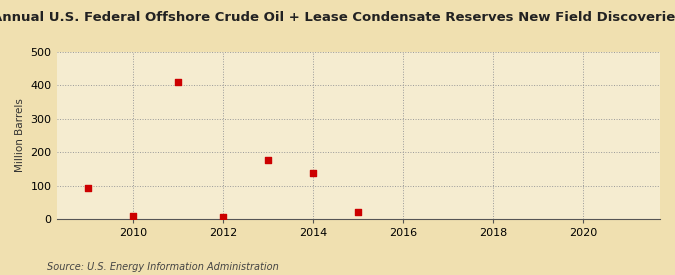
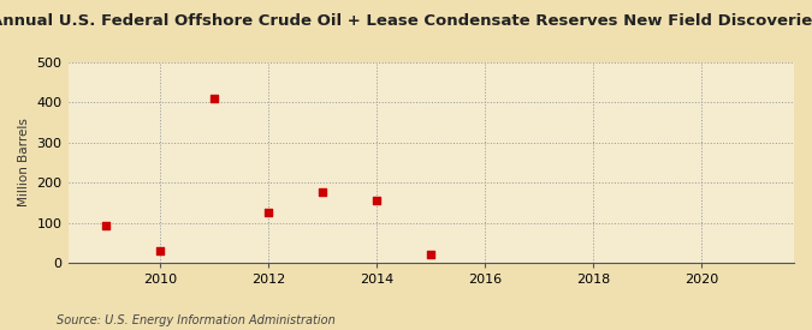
2010: 10 -> 30
2012: 7 -> 125
2014: 138 -> 155
